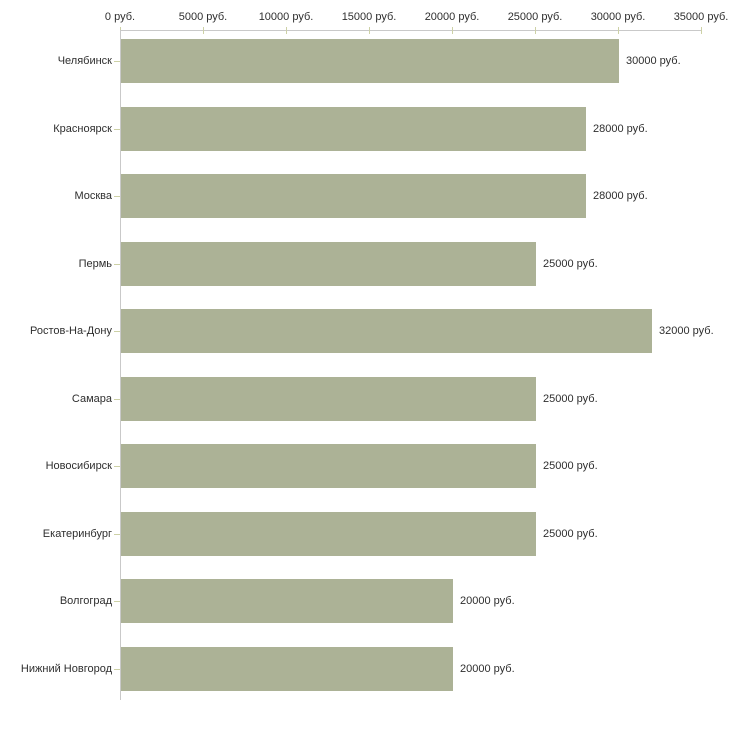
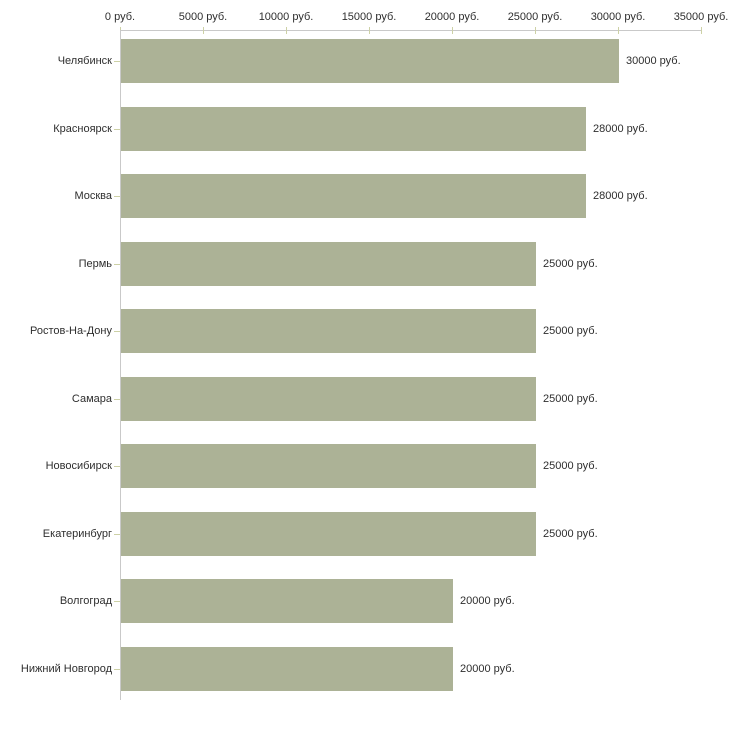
Ростов-На-Дону: 32000 -> 25000
